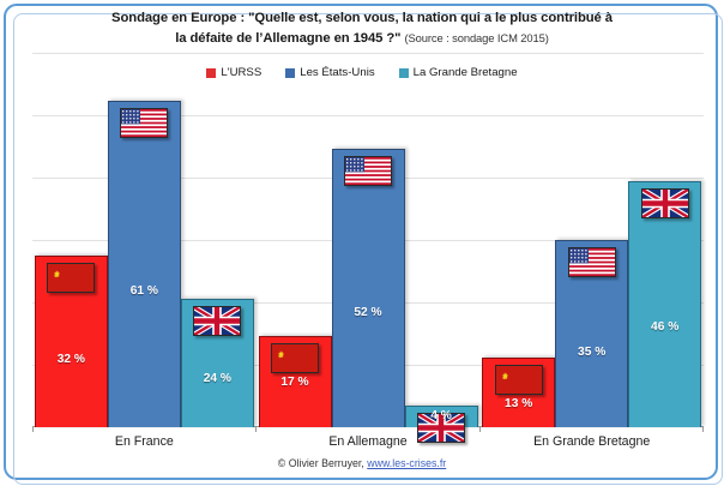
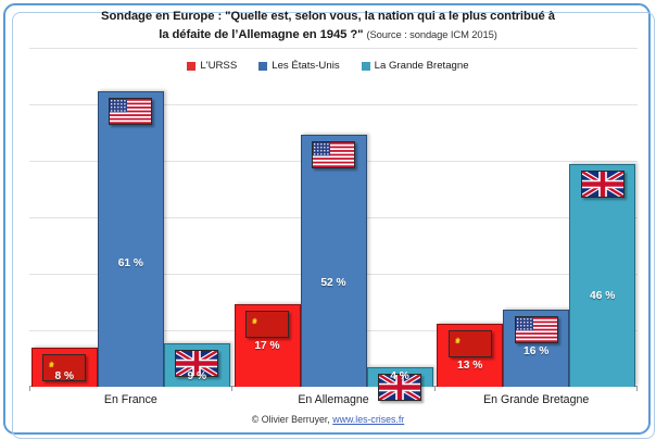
L'URSS/En France: 32 -> 8
La Grande Bretagne/En France: 24 -> 9
Les États-Unis/En Grande Bretagne: 35 -> 16
